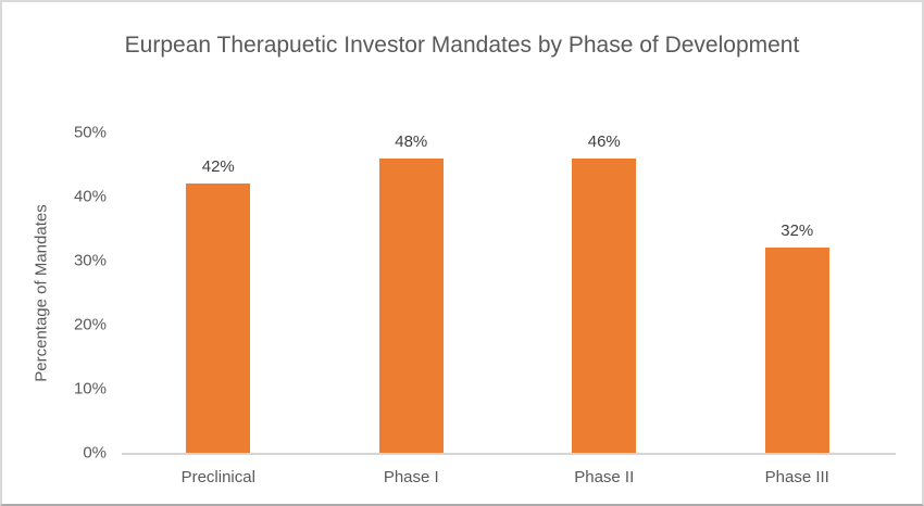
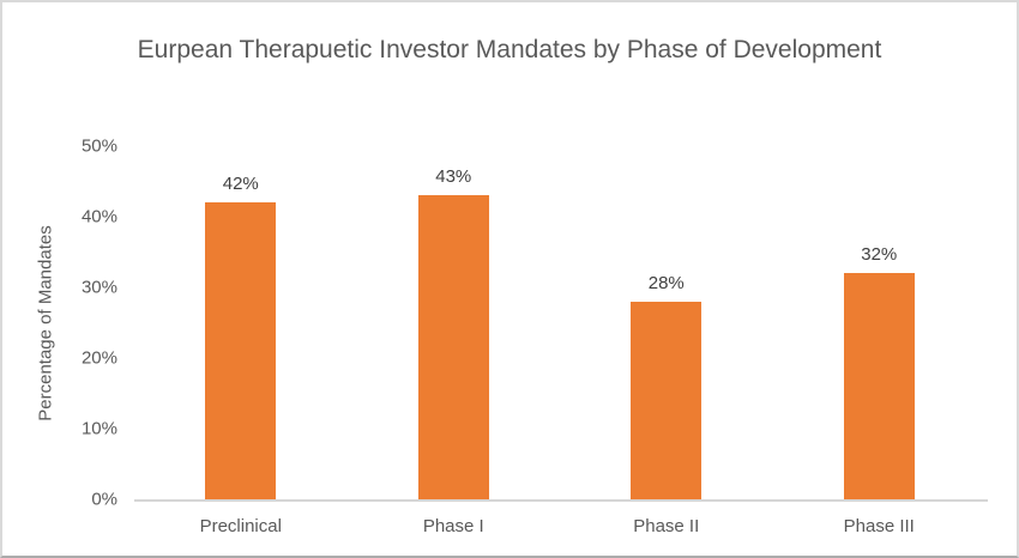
Phase I: 48% -> 43%
Phase II: 46% -> 28%
